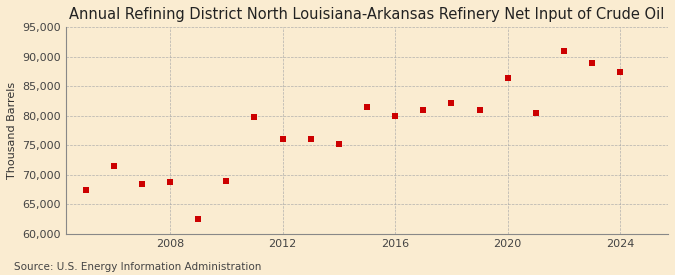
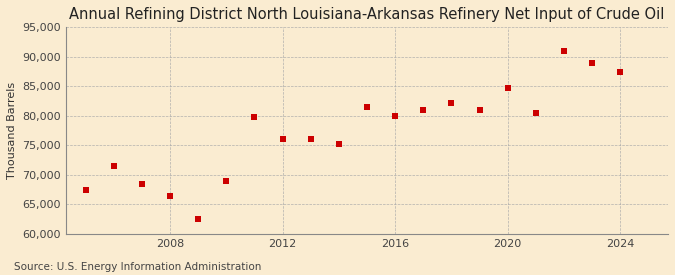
2008: 68,800 -> 66,500
2020: 86,400 -> 84,700
